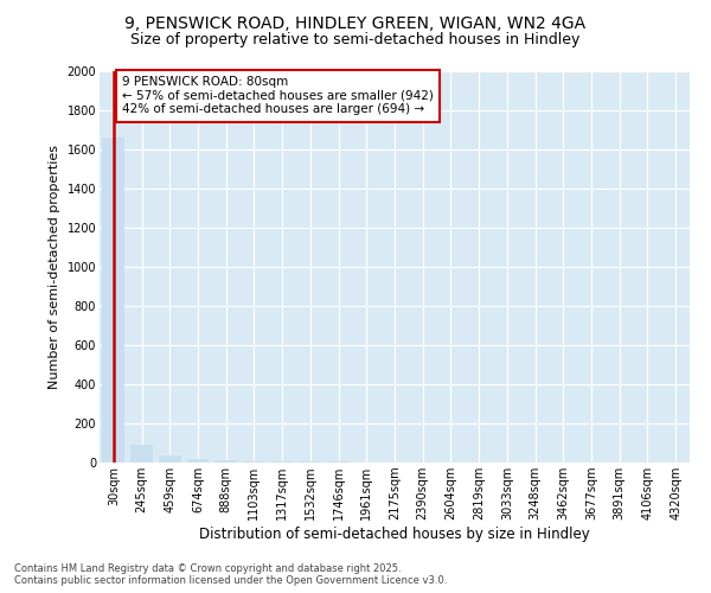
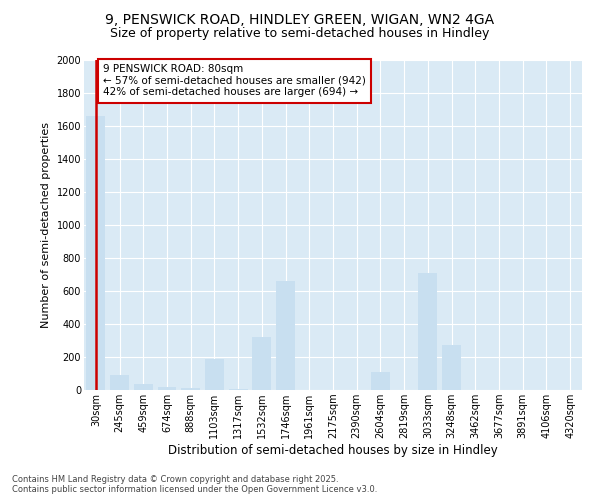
1103sqm: 10 -> 190
1532sqm: 0 -> 320
1746sqm: 0 -> 660
2604sqm: 0 -> 110
3033sqm: 0 -> 710
3248sqm: 0 -> 270
